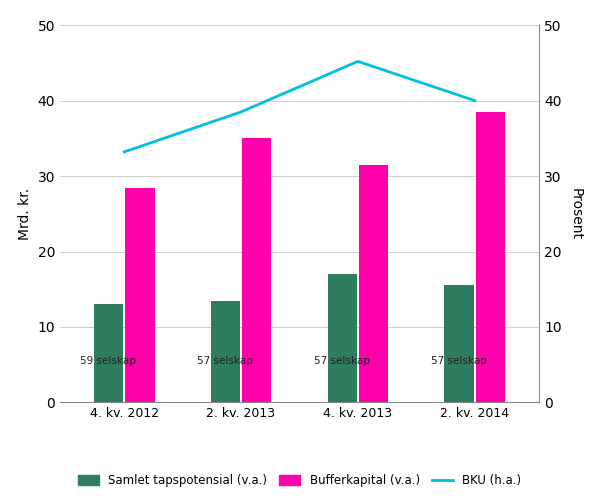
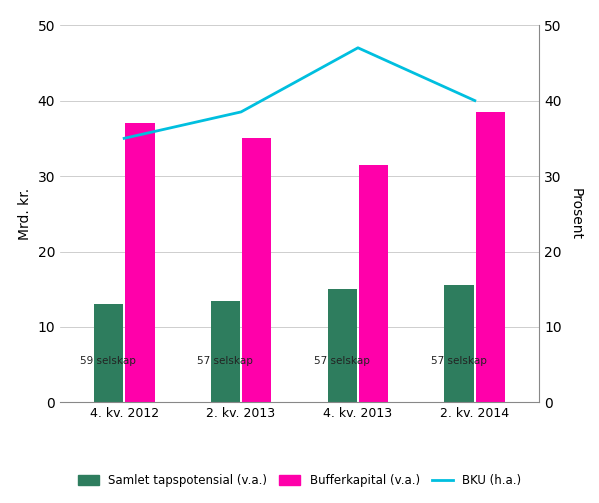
BKU (h.a.)/4. kv. 2012: 33.2 -> 35.0
Bufferkapital (v.a.)/4. kv. 2012: 28.4 -> 37.0
Samlet tapspotensial (v.a.)/4. kv. 2013: 17.0 -> 15.0
BKU (h.a.)/4. kv. 2013: 45.2 -> 47.0
